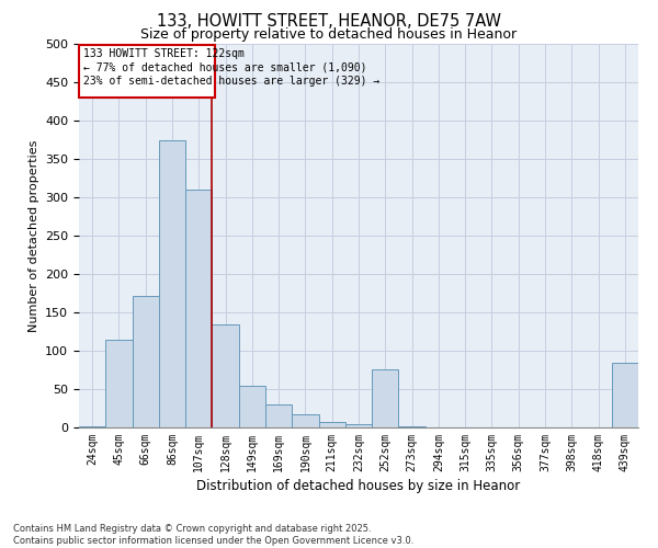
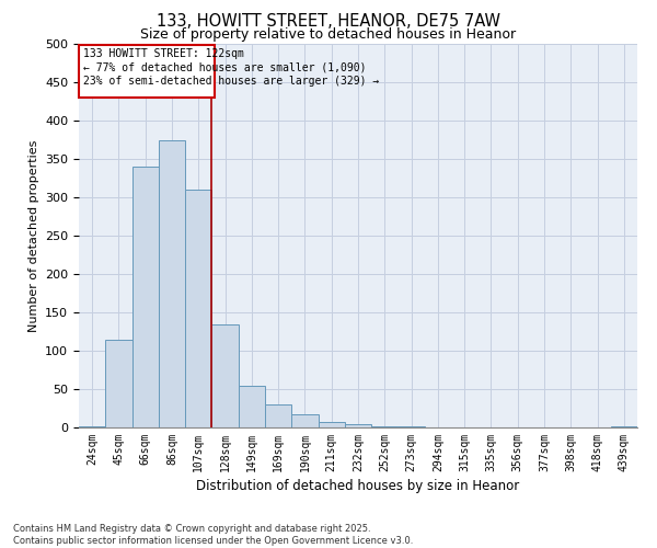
66sqm: 172 -> 340
252sqm: 76 -> 1
439sqm: 84 -> 1
